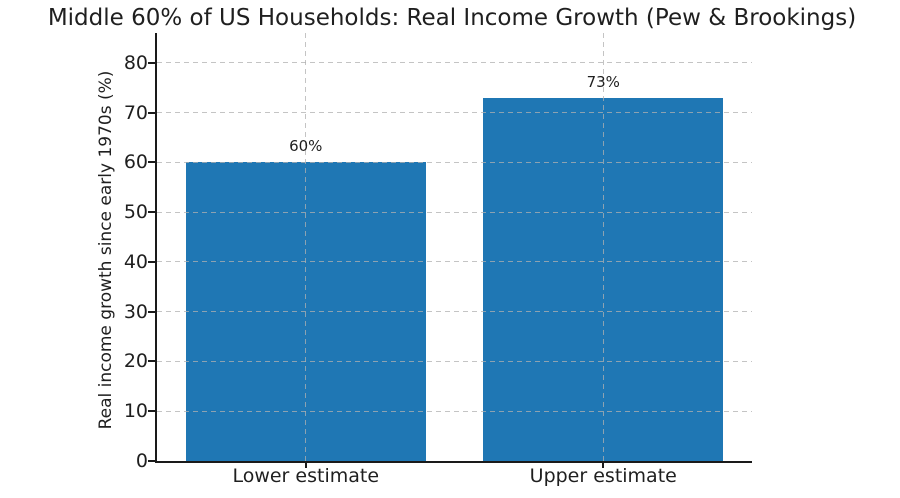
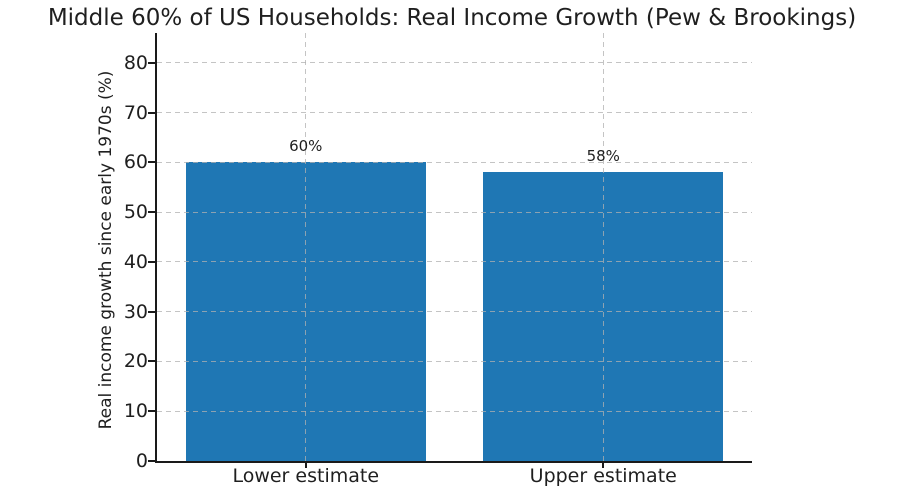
Upper estimate: 73% -> 58%
